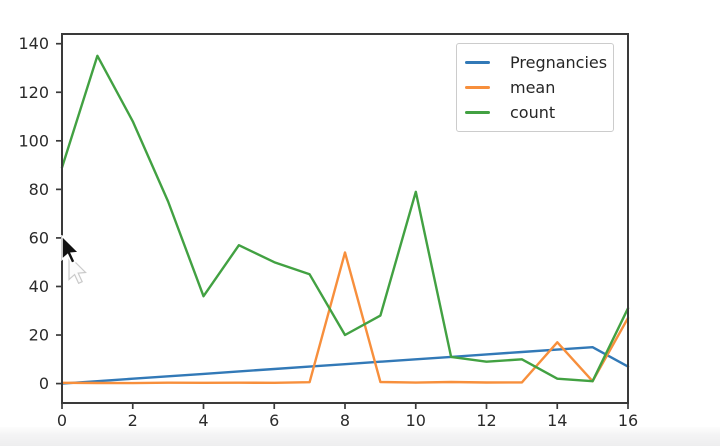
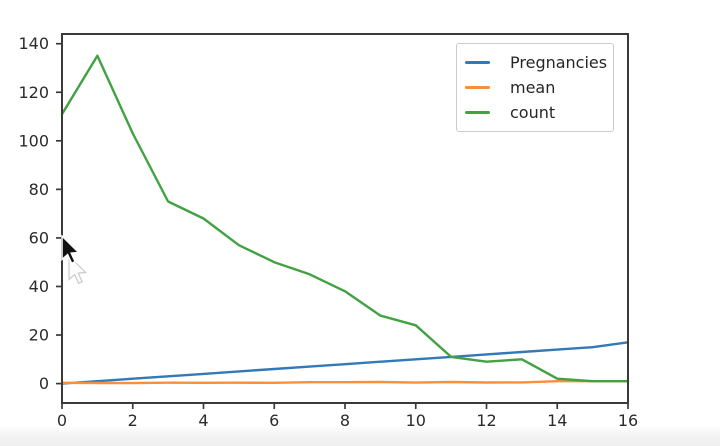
count/0: 89 -> 111
count/2: 108 -> 103
count/4: 36 -> 68
mean/8: 54 -> 1
count/8: 20 -> 38
count/10: 79 -> 24
mean/14: 17 -> 1
Pregnancies/16: 7 -> 17
mean/16: 27 -> 1
count/16: 31 -> 1
